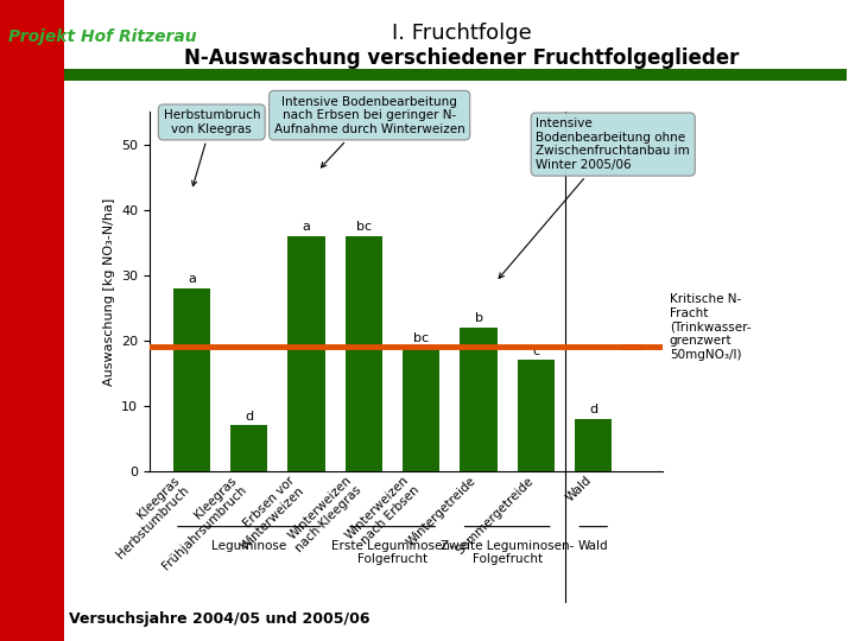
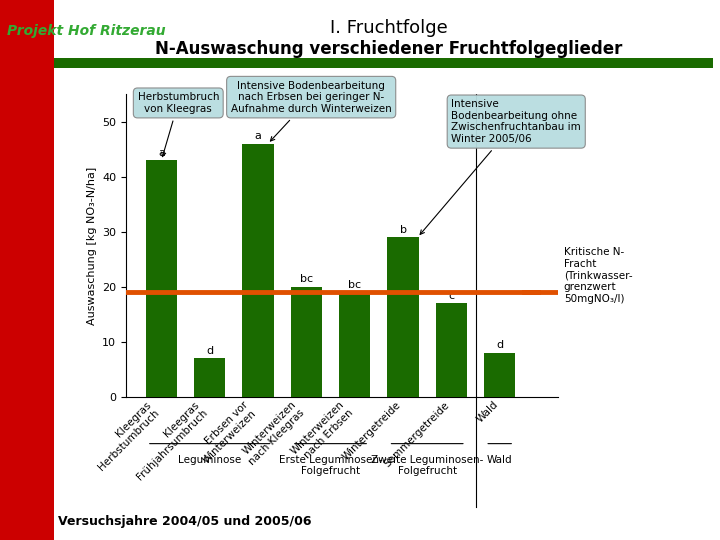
Kleegras Herbstumbruch: 28 -> 43
Erbsen vor Winterweizen: 36 -> 46
Winterweizen nach Kleegras: 36 -> 20
Wintergetreide: 22 -> 29
